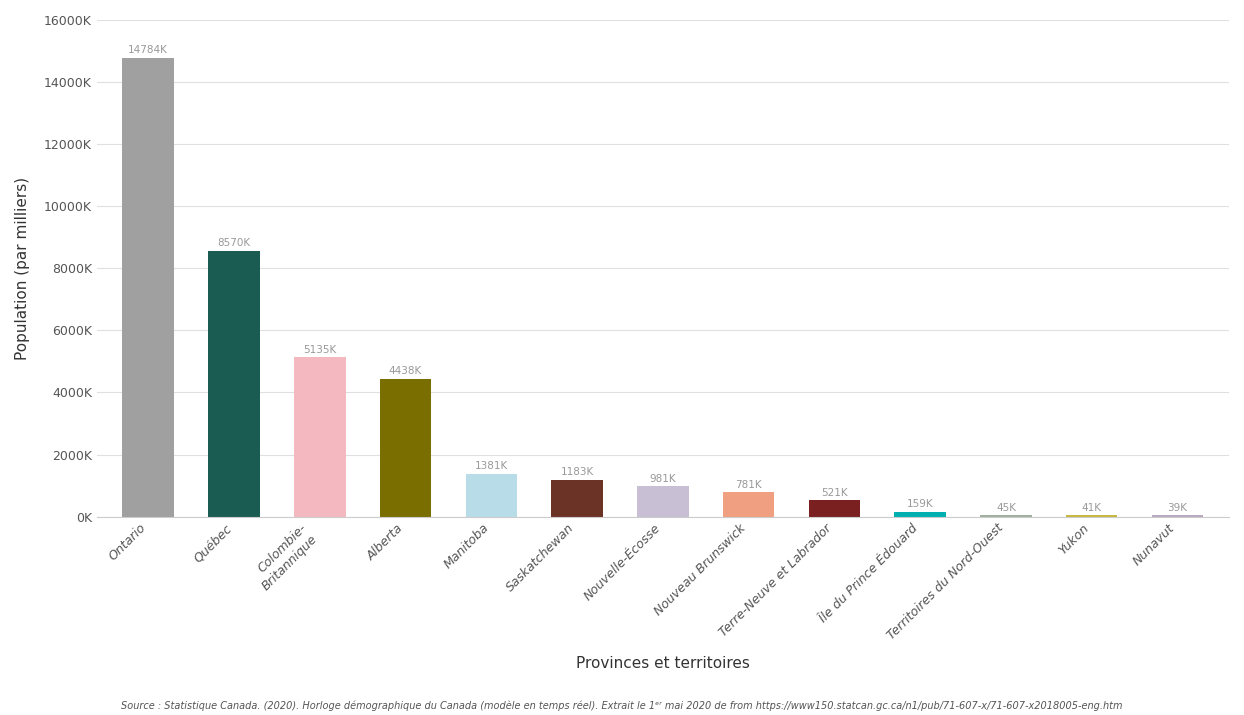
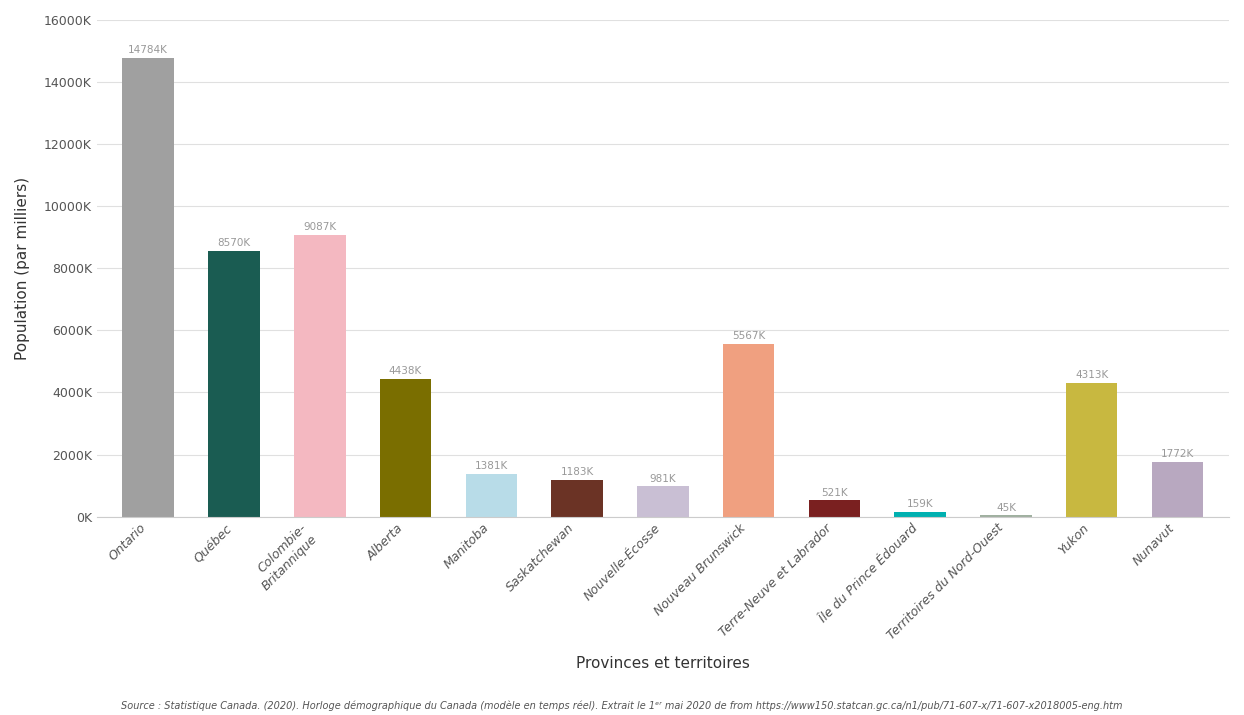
Colombie- Britannique: 5135K -> 9087K
Nouveau Brunswick: 781K -> 5567K
Yukon: 41K -> 4313K
Nunavut: 39K -> 1772K
